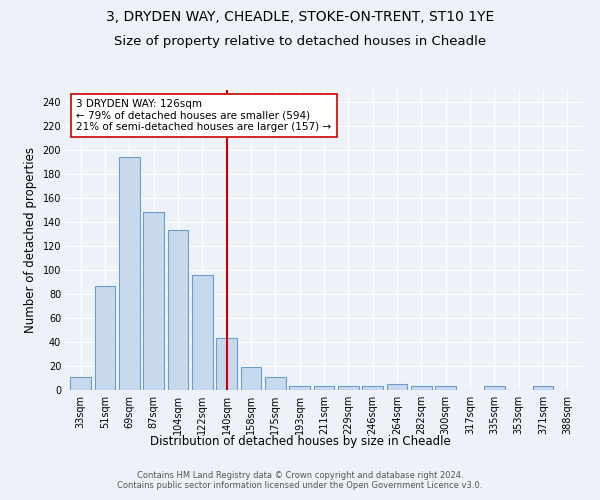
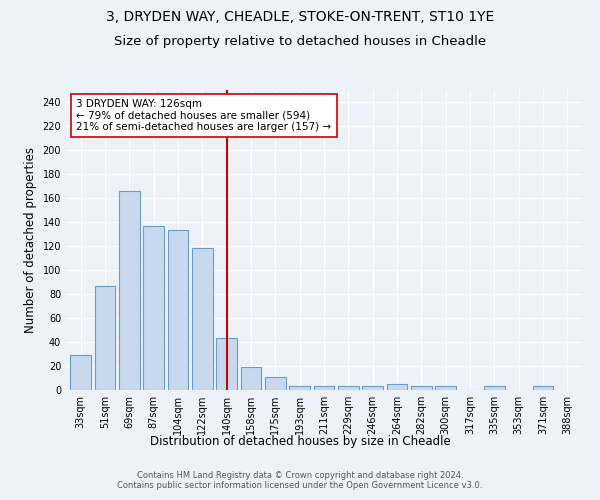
33sqm: 11 -> 29
69sqm: 194 -> 166
87sqm: 148 -> 137
122sqm: 96 -> 118
